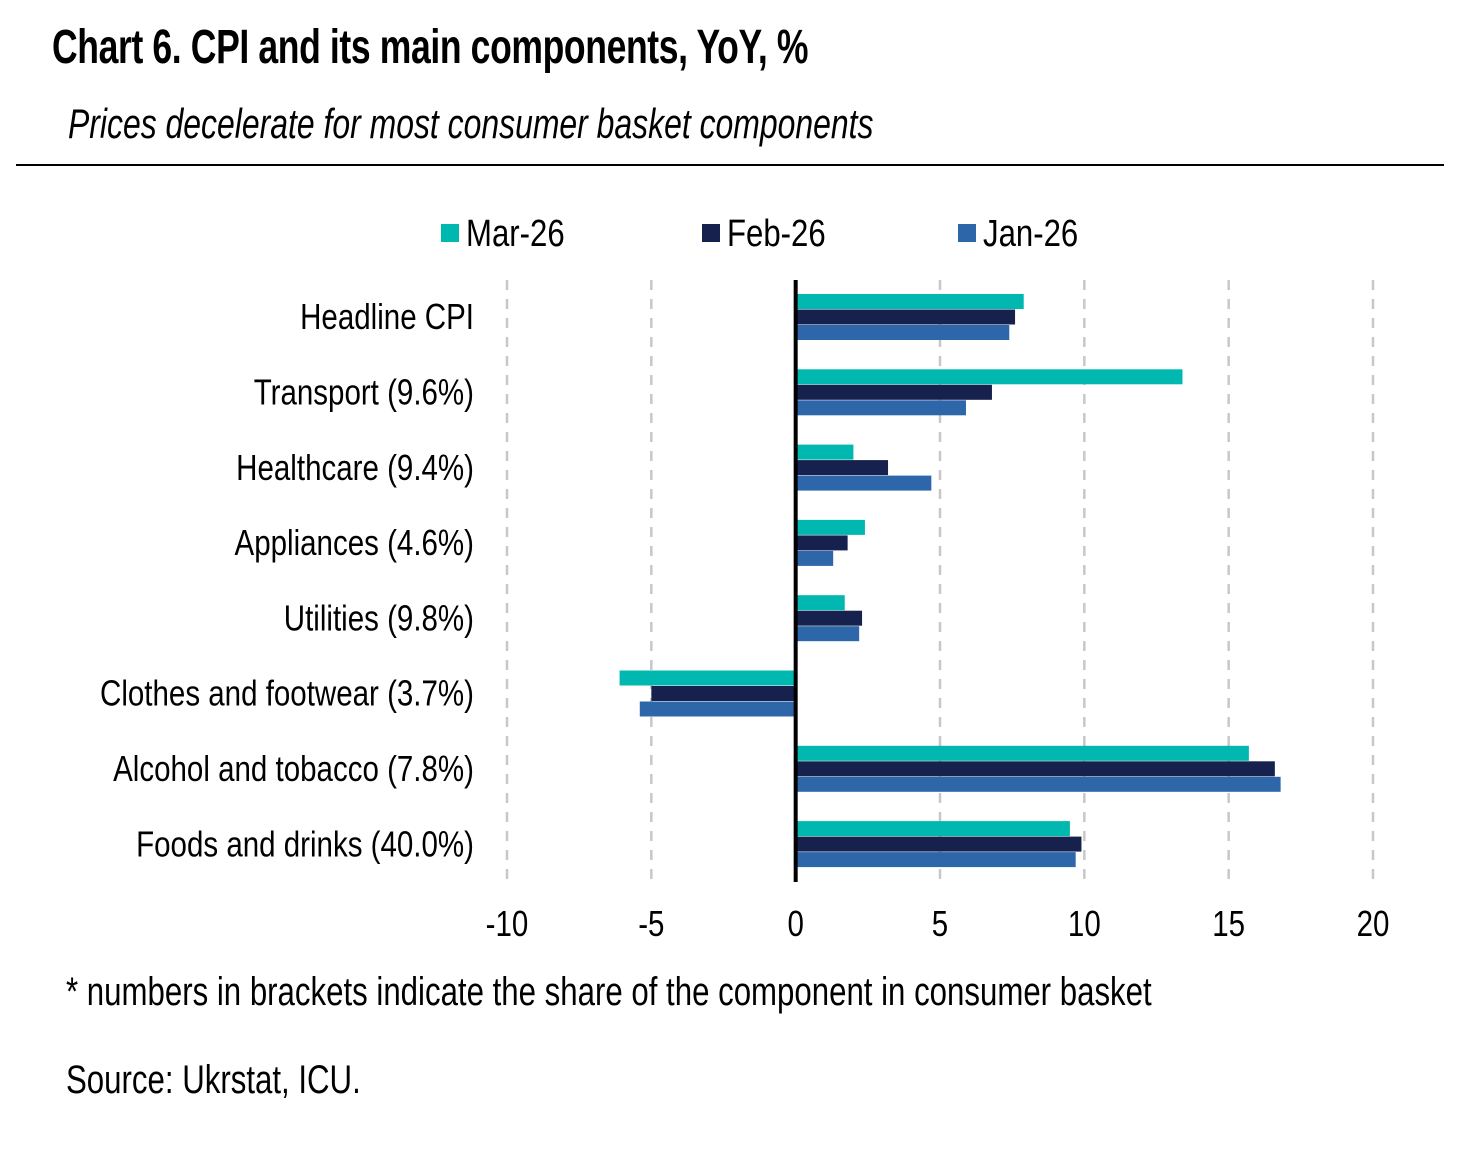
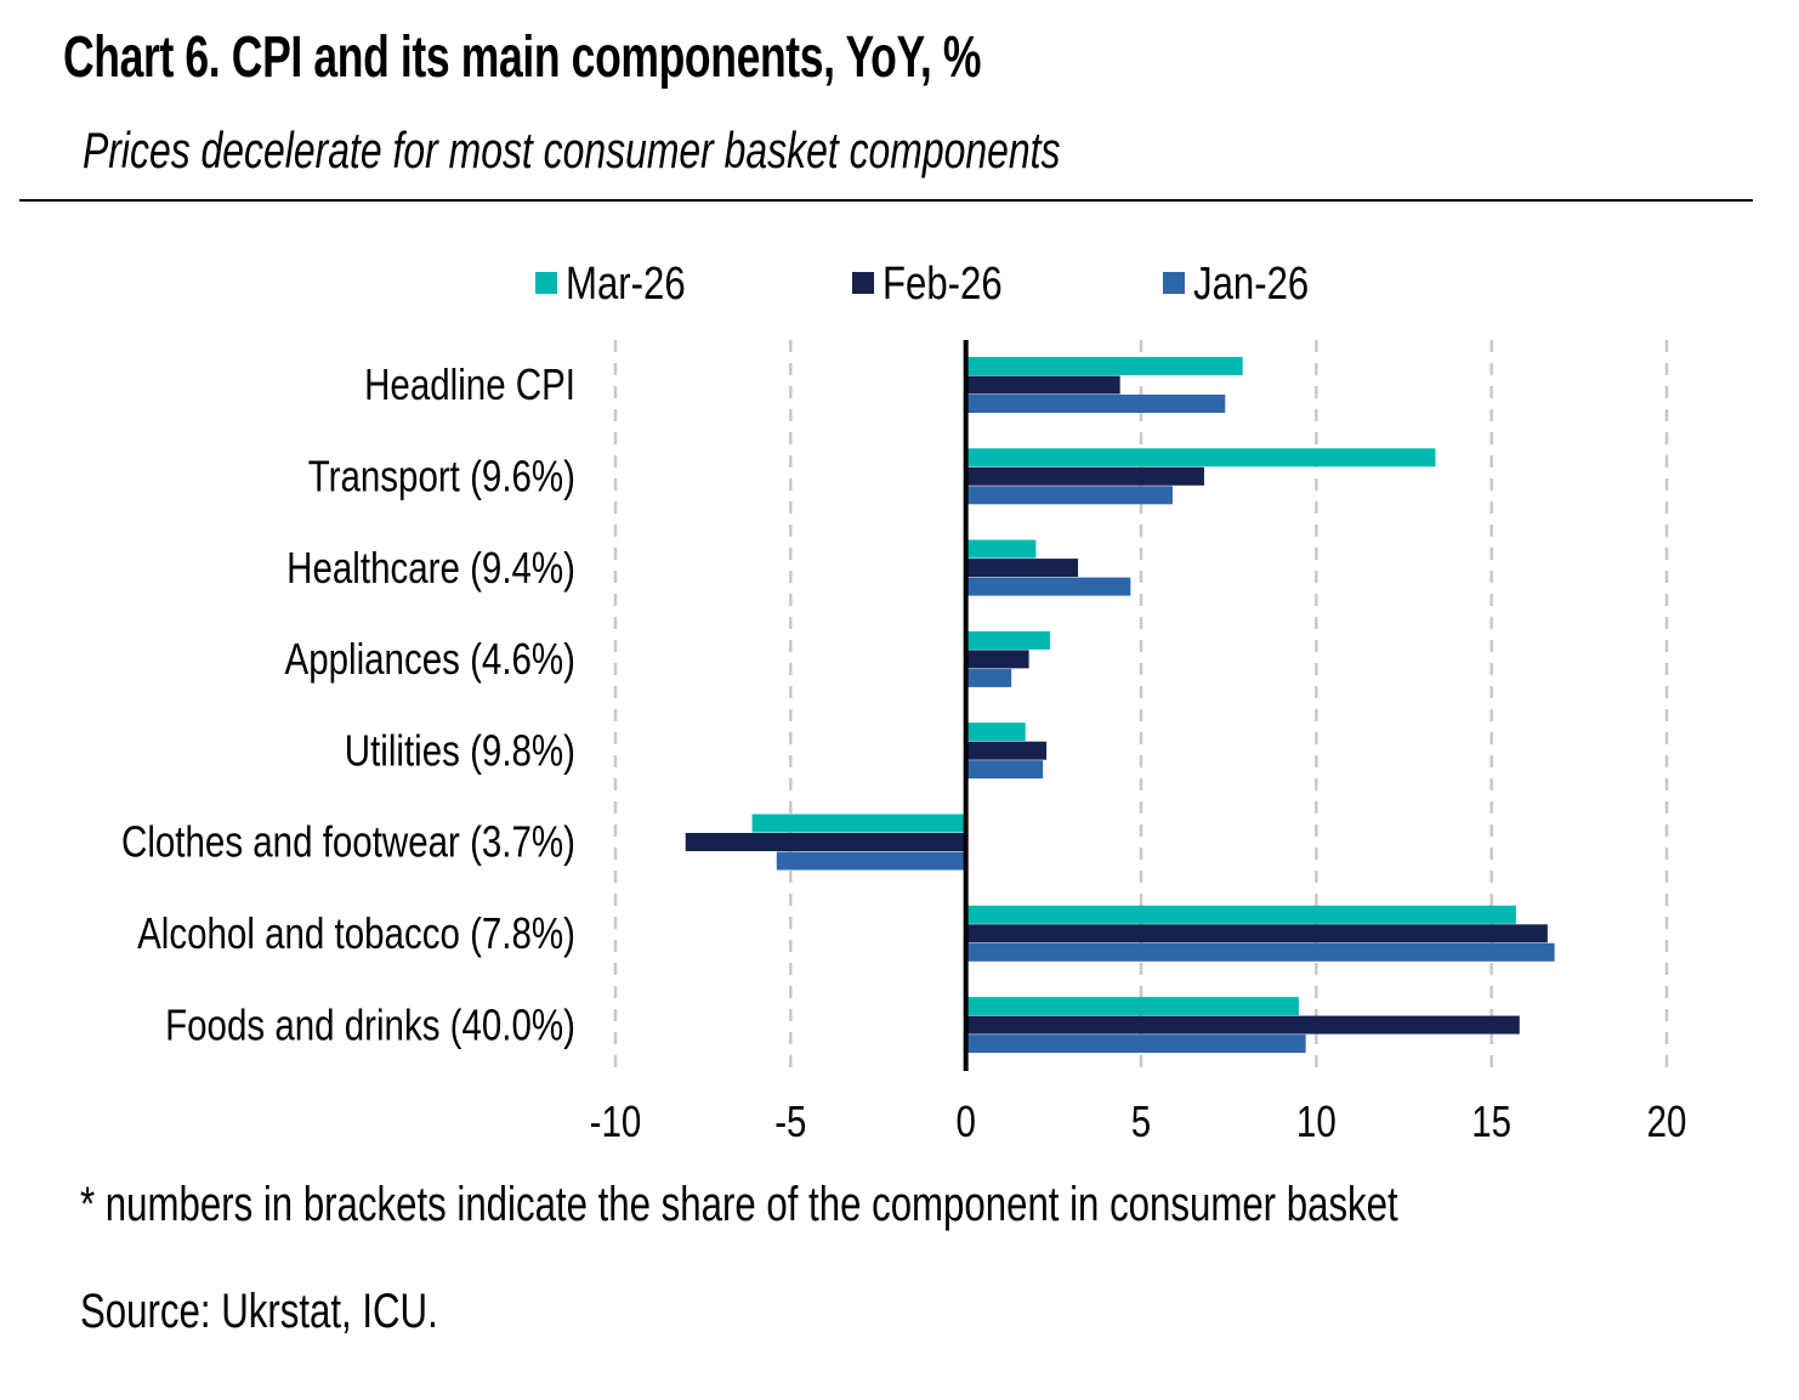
Feb-26/Headline CPI: 7.6 -> 4.4
Feb-26/Clothes and footwear (3.7%): -5.0 -> -8.0
Feb-26/Foods and drinks (40.0%): 9.9 -> 15.8
